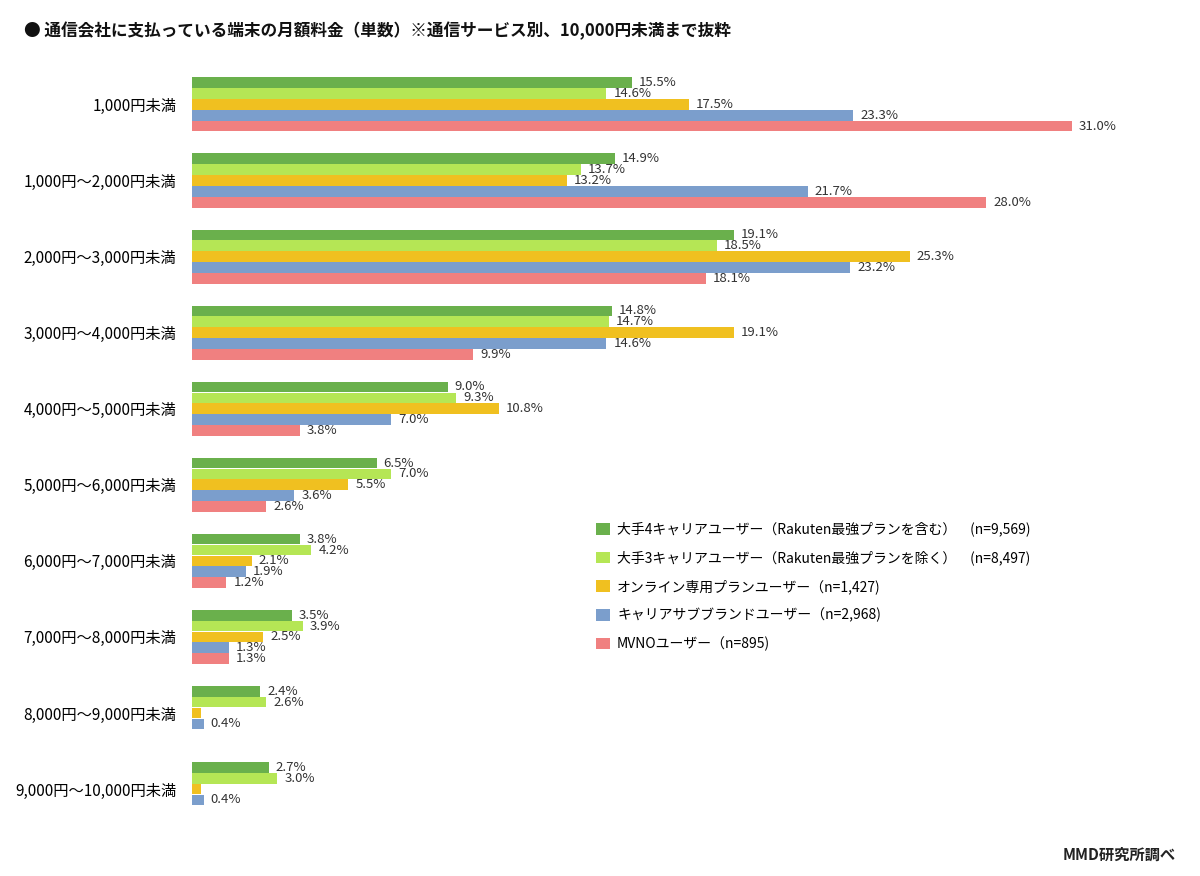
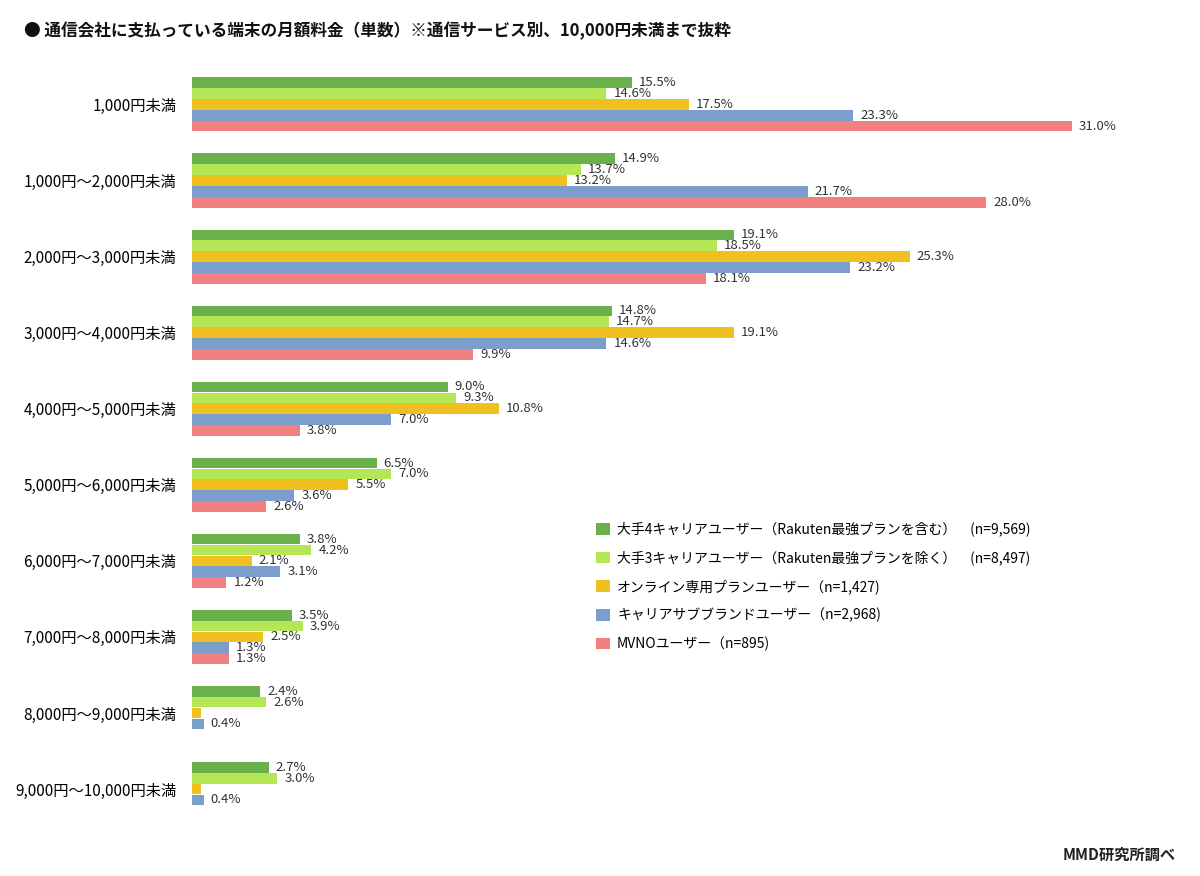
キャリアサブブランドユーザー（n=2,968)/6,000円～7,000円未満: 1.9% -> 3.1%
